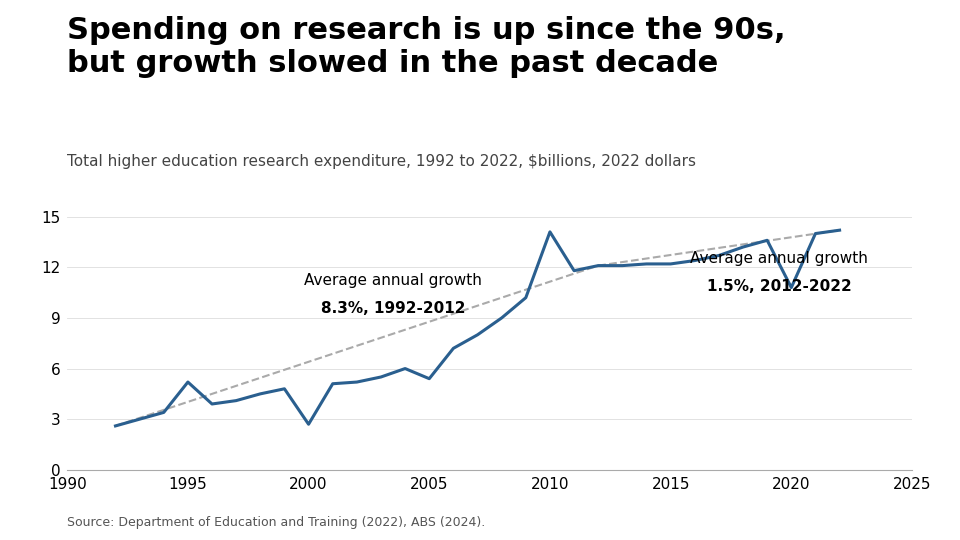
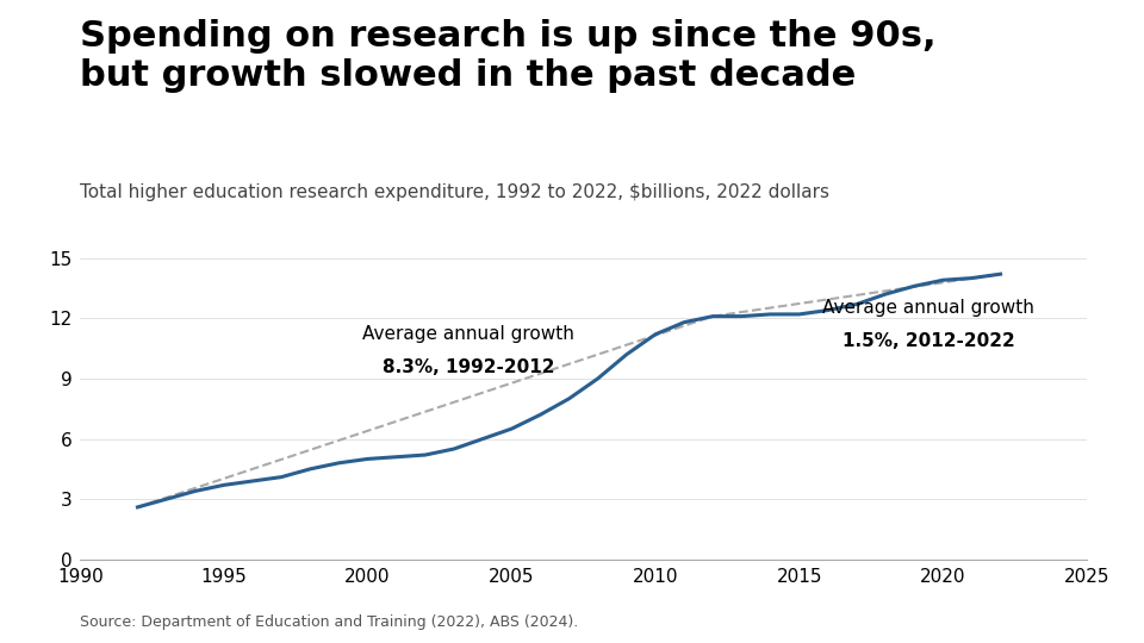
1995: 5.2 -> 3.7
2000: 2.7 -> 5.0
2005: 5.4 -> 6.5
2010: 14.1 -> 11.2
2020: 10.8 -> 13.9
